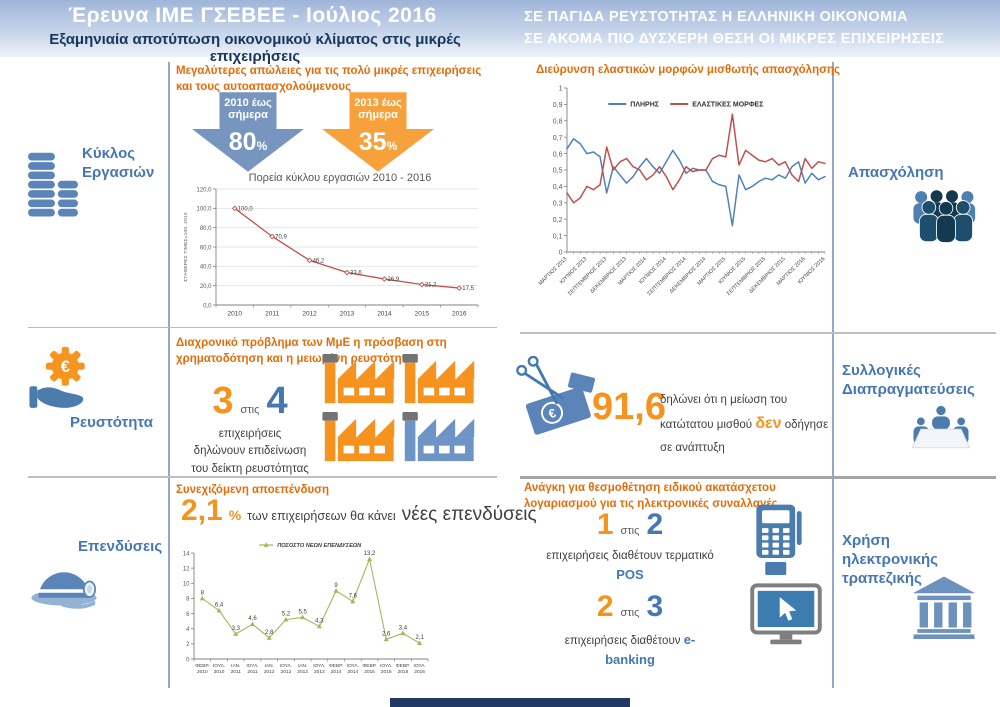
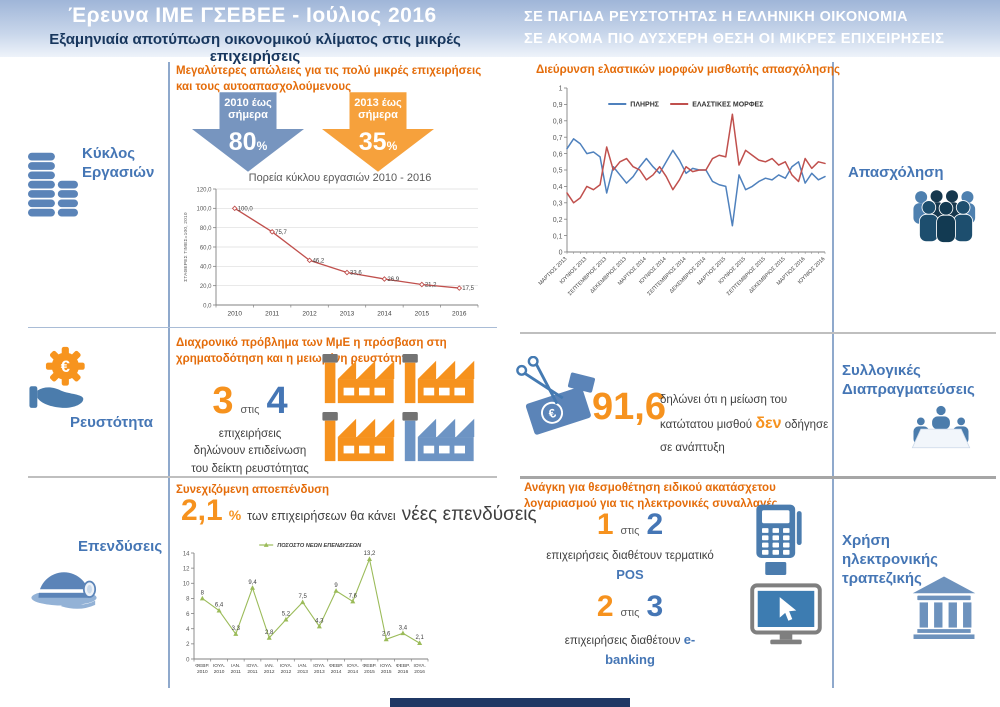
Πορεία κύκλου εργασιών 2010 - 2016/2011: 70,9 -> 75,7
ΠΟΣΟΣΤΟ ΝΕΩΝ ΕΠΕΝΔΥΣΕΩΝ/ΙΟΥΛ. 2011: 4,6 -> 9,4
ΠΟΣΟΣΤΟ ΝΕΩΝ ΕΠΕΝΔΥΣΕΩΝ/ΙΑΝ. 2013: 5,5 -> 7,5
